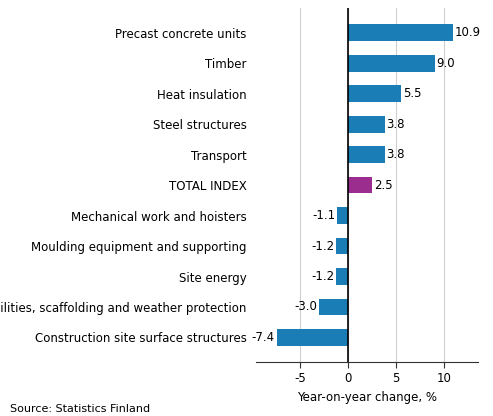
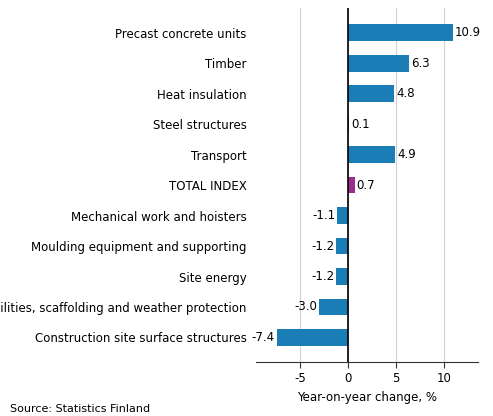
Timber: 9.0 -> 6.3
Heat insulation: 5.5 -> 4.8
Steel structures: 3.8 -> 0.1
Transport: 3.8 -> 4.9
TOTAL INDEX: 2.5 -> 0.7
